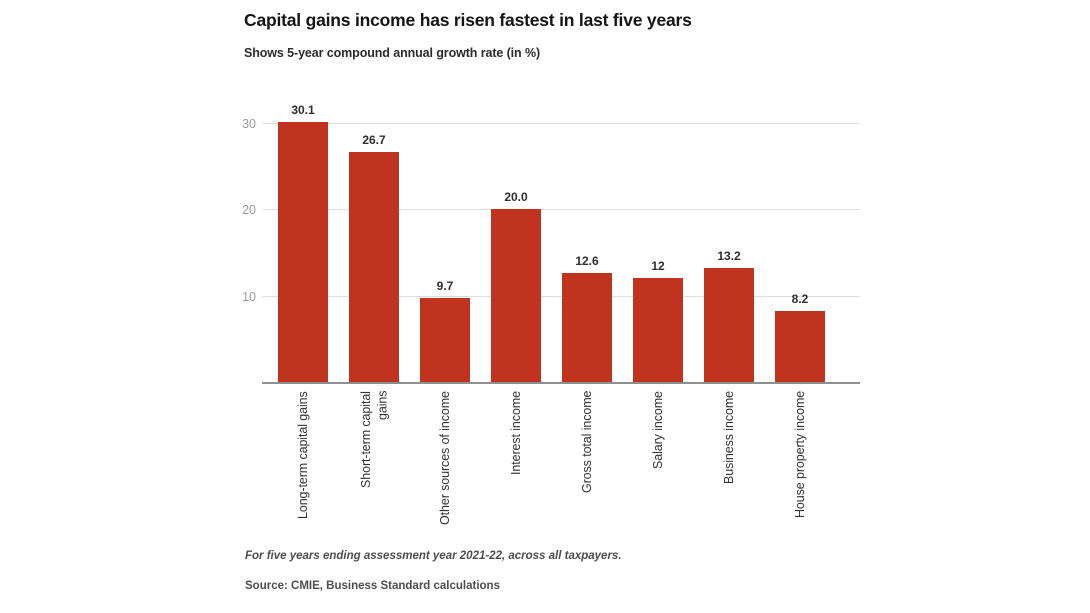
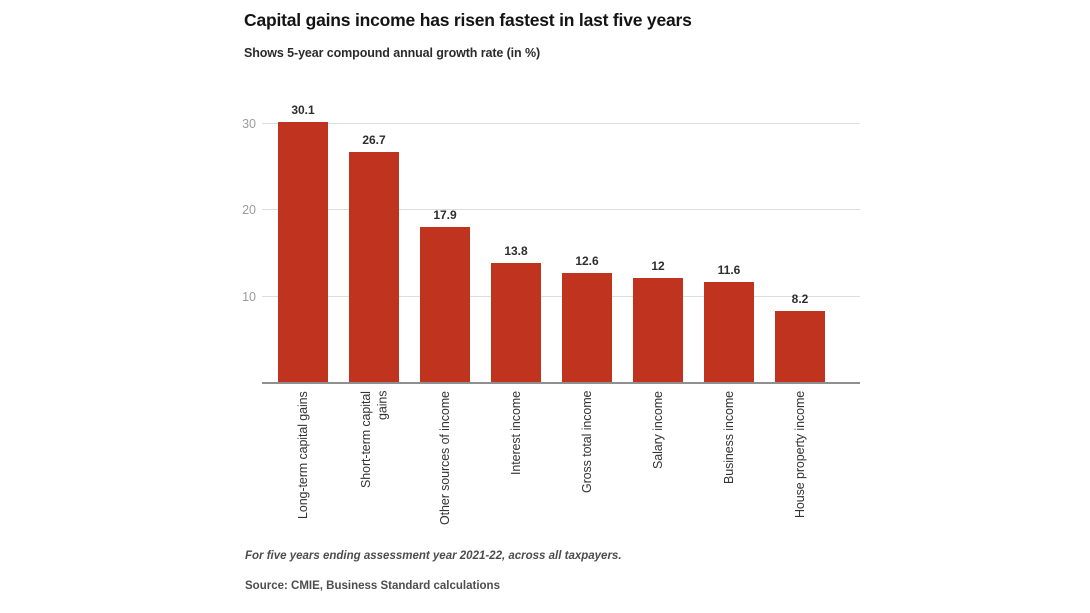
Other sources of income: 9.7 -> 17.9
Interest income: 20.0 -> 13.8
Business income: 13.2 -> 11.6
